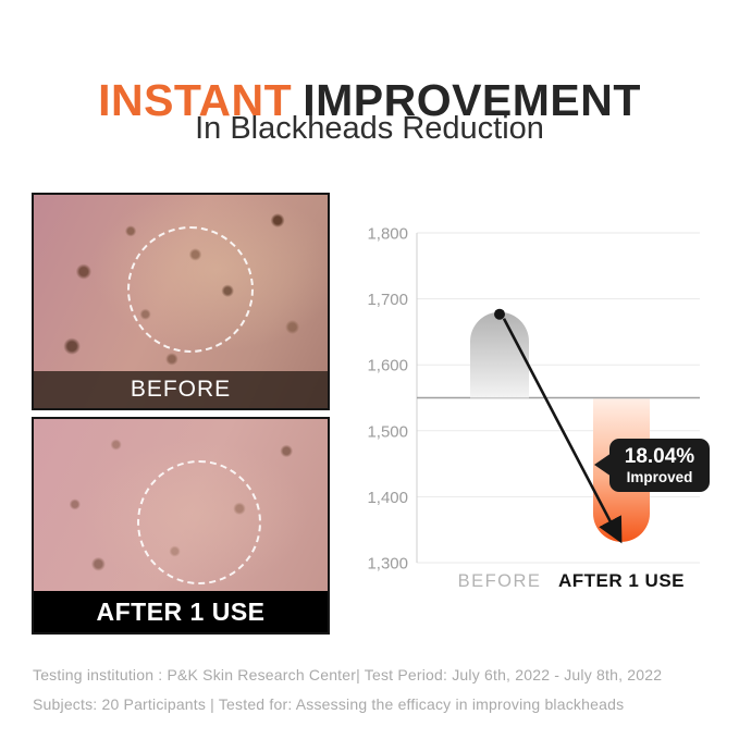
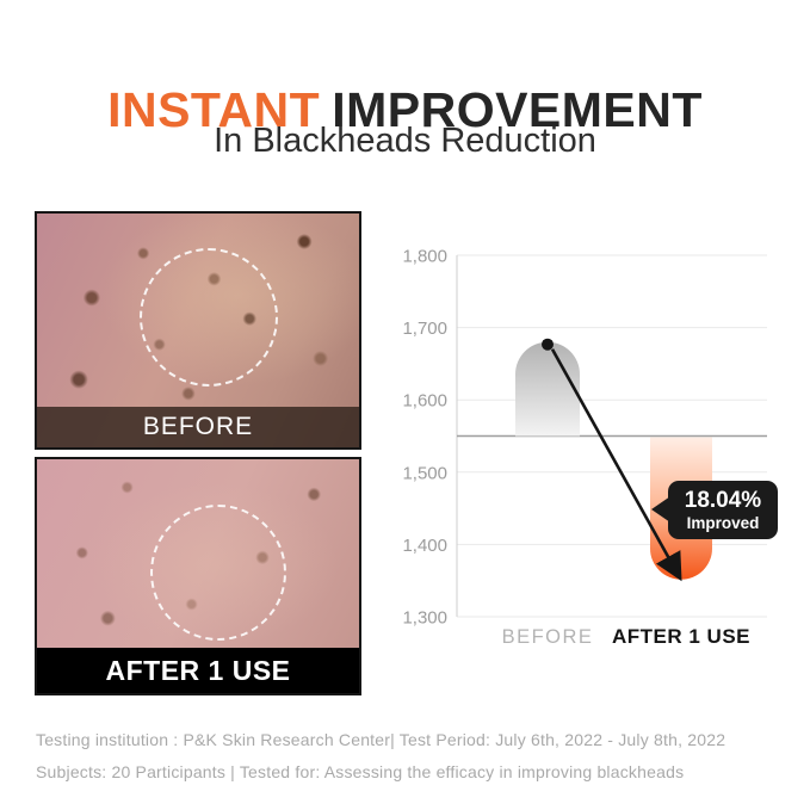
AFTER 1 USE: 1330 -> 1350
